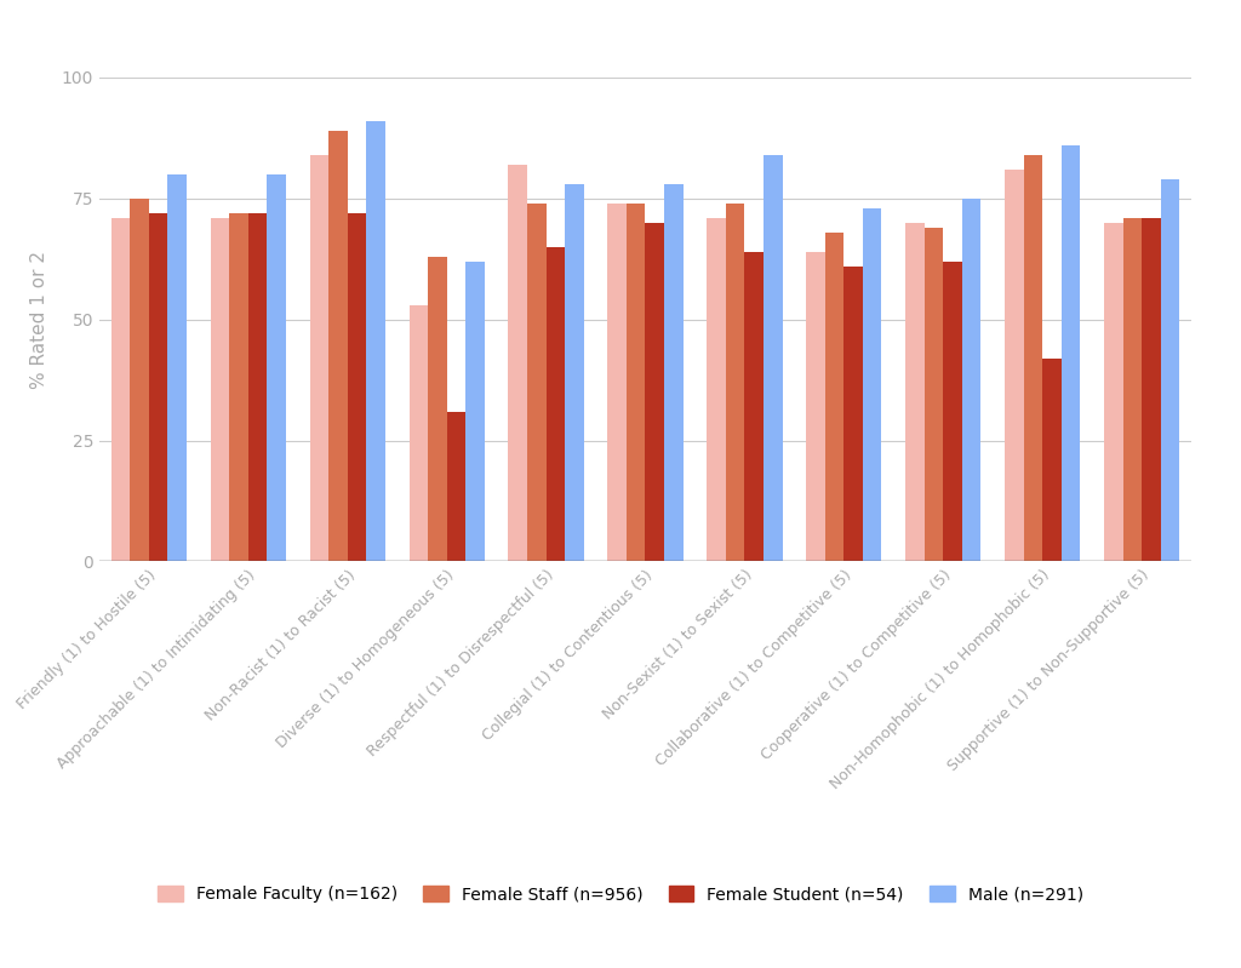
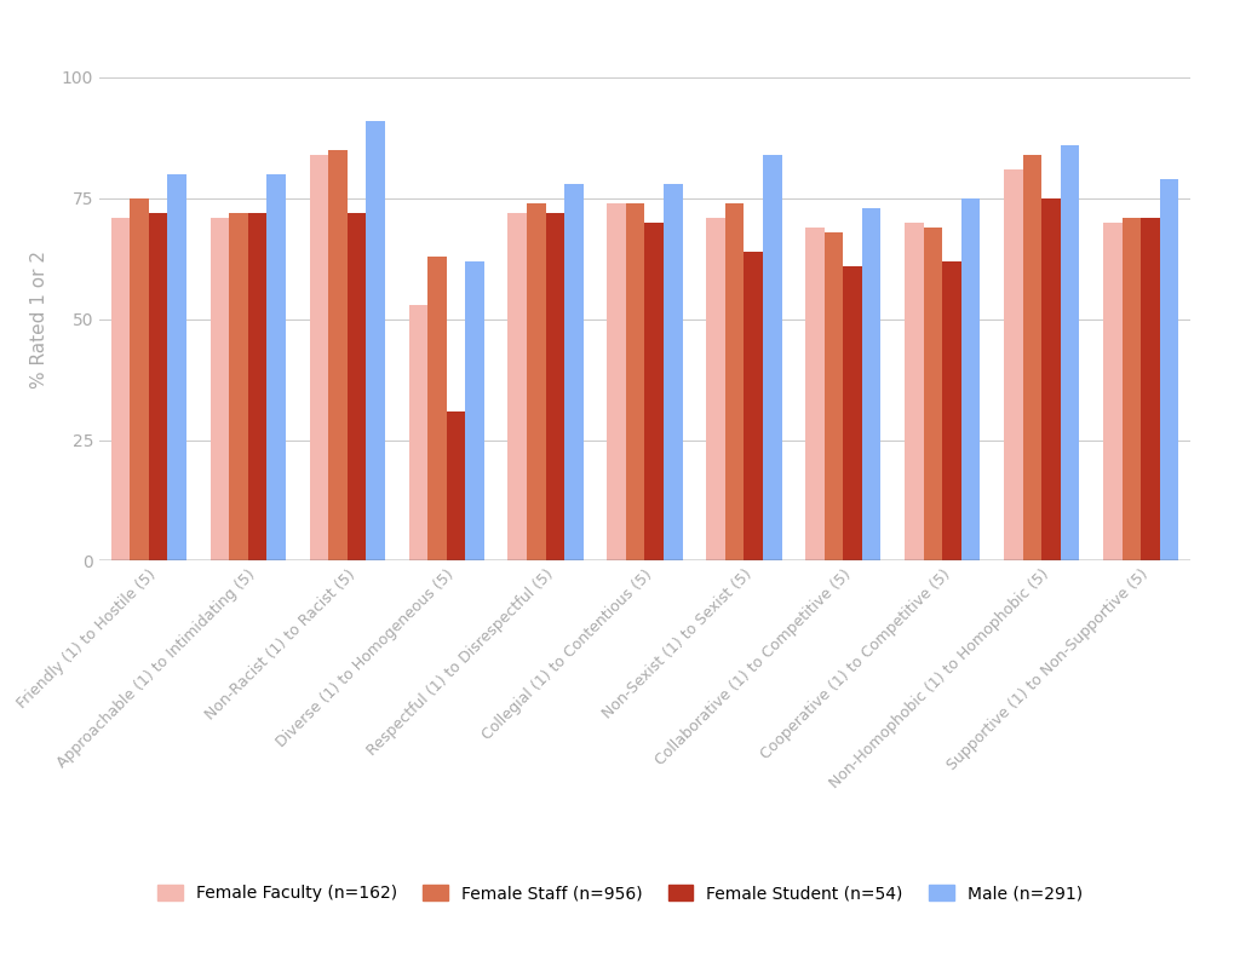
Female Staff (n=956)/Non-Racist (1) to Racist (5): 89 -> 85
Female Faculty (n=162)/Respectful (1) to Disrespectful (5): 82 -> 72
Female Student (n=54)/Respectful (1) to Disrespectful (5): 65 -> 72
Female Faculty (n=162)/Collaborative (1) to Competitive (5): 64 -> 69
Female Student (n=54)/Non-Homophobic (1) to Homophobic (5): 42 -> 75
